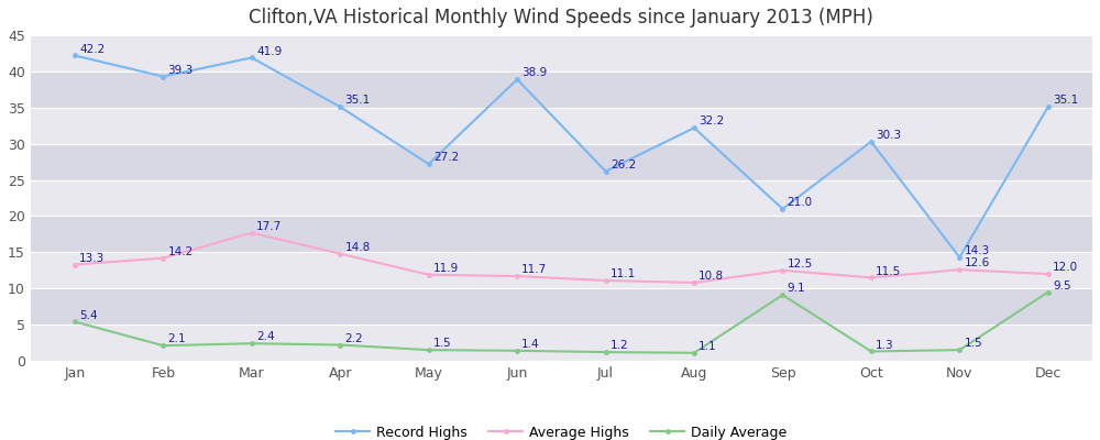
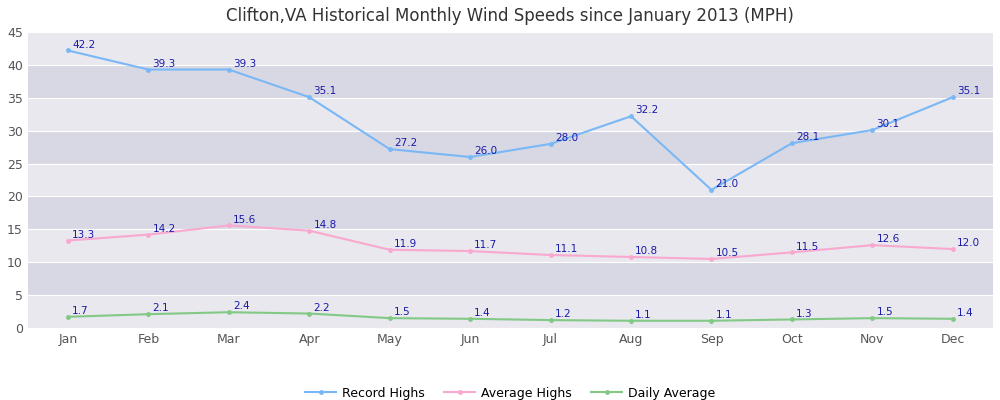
Daily Average/Jan: 5.4 -> 1.7
Record Highs/Mar: 41.9 -> 39.3
Average Highs/Mar: 17.7 -> 15.6
Record Highs/Jun: 38.9 -> 26.0
Record Highs/Jul: 26.2 -> 28.0
Average Highs/Sep: 12.5 -> 10.5
Daily Average/Sep: 9.1 -> 1.1
Record Highs/Oct: 30.3 -> 28.1
Record Highs/Nov: 14.3 -> 30.1
Daily Average/Dec: 9.5 -> 1.4
